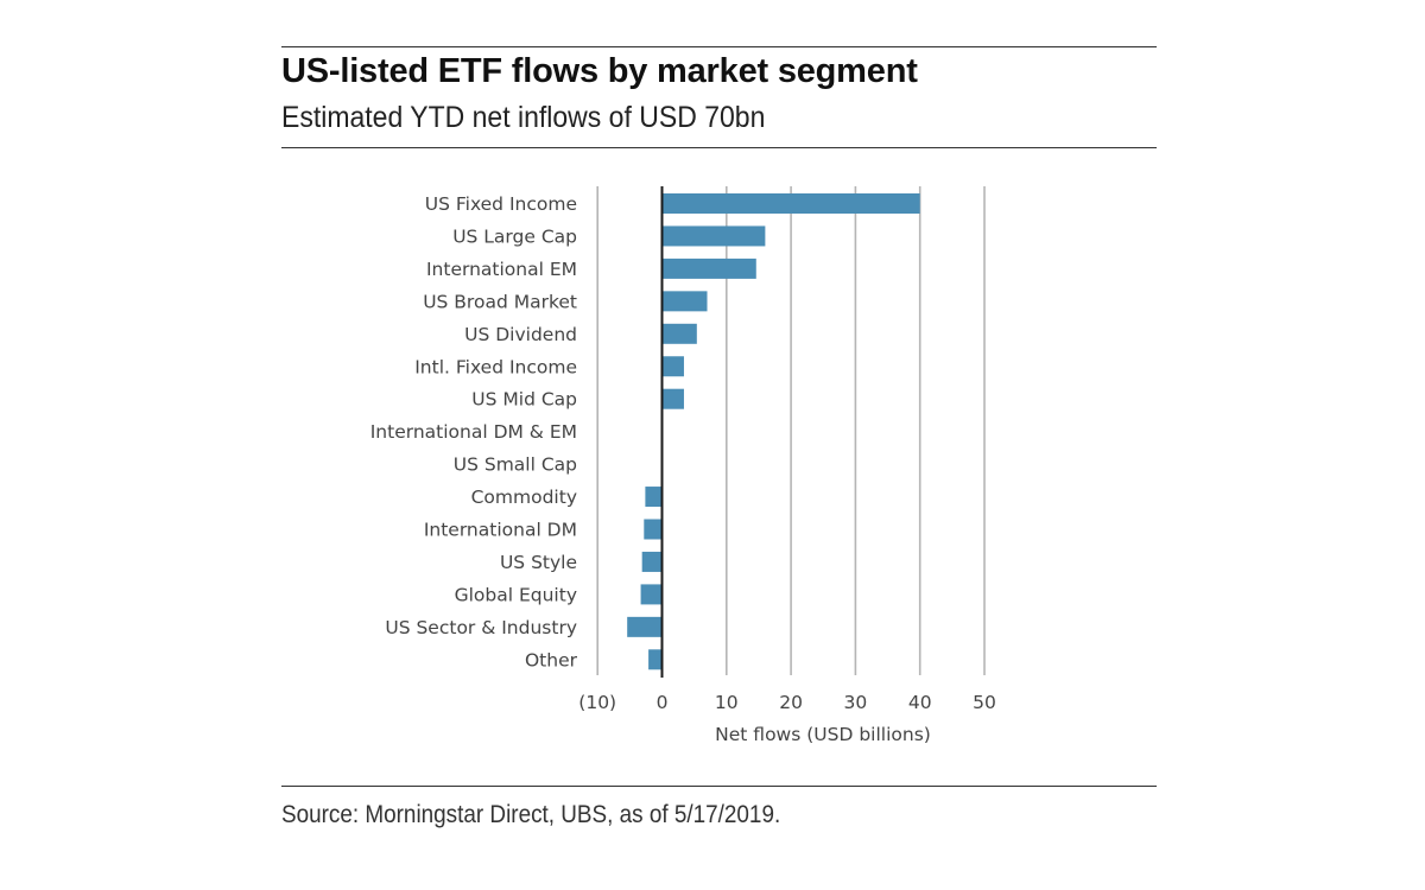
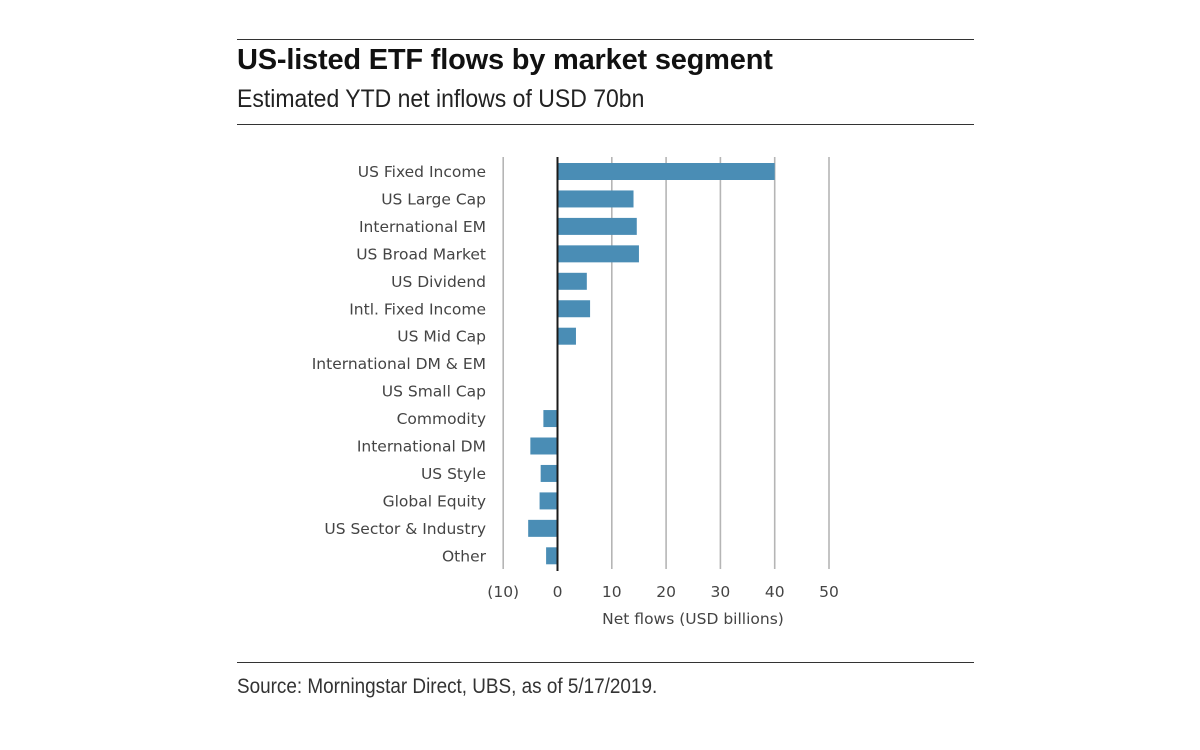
US Large Cap: 16 -> 14
US Broad Market: 7 -> 15
Intl. Fixed Income: 3 -> 6
International DM: -3 -> -5
